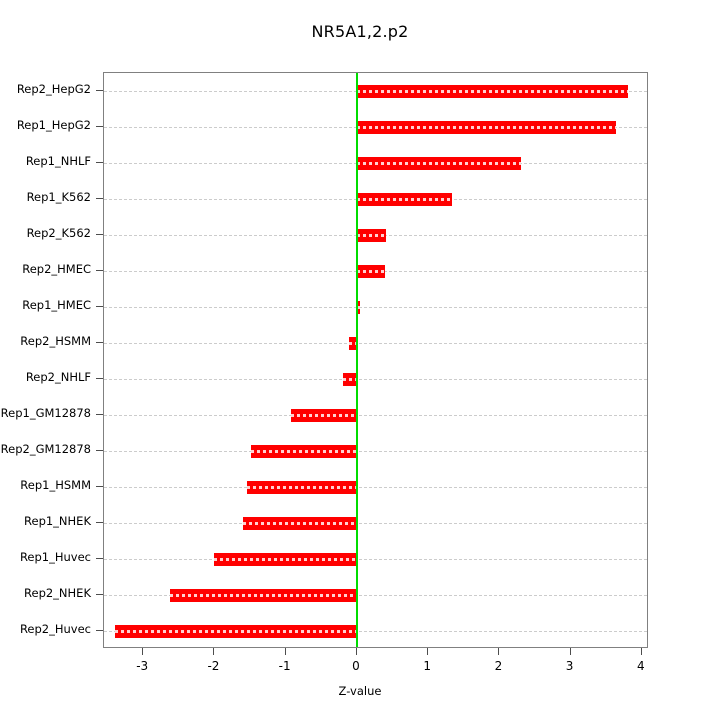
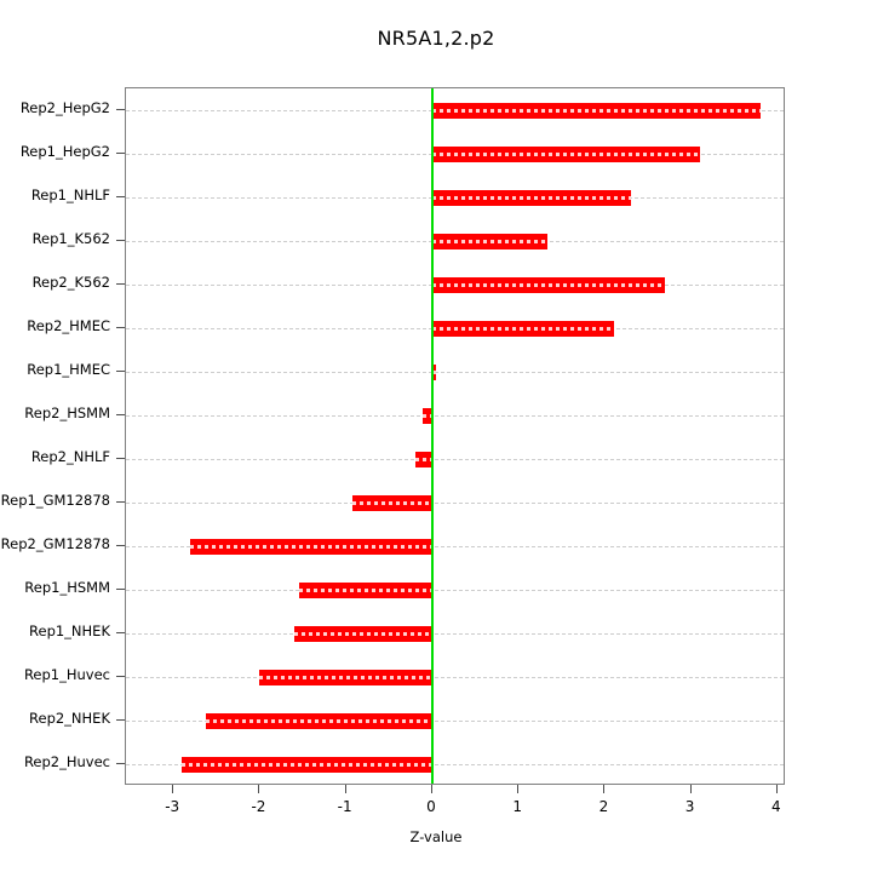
Rep1_HepG2: 3.6 -> 3.1
Rep2_K562: 0.4 -> 2.7
Rep2_HMEC: 0.4 -> 2.1
Rep2_GM12878: -1.5 -> -2.8
Rep2_Huvec: -3.4 -> -2.9
